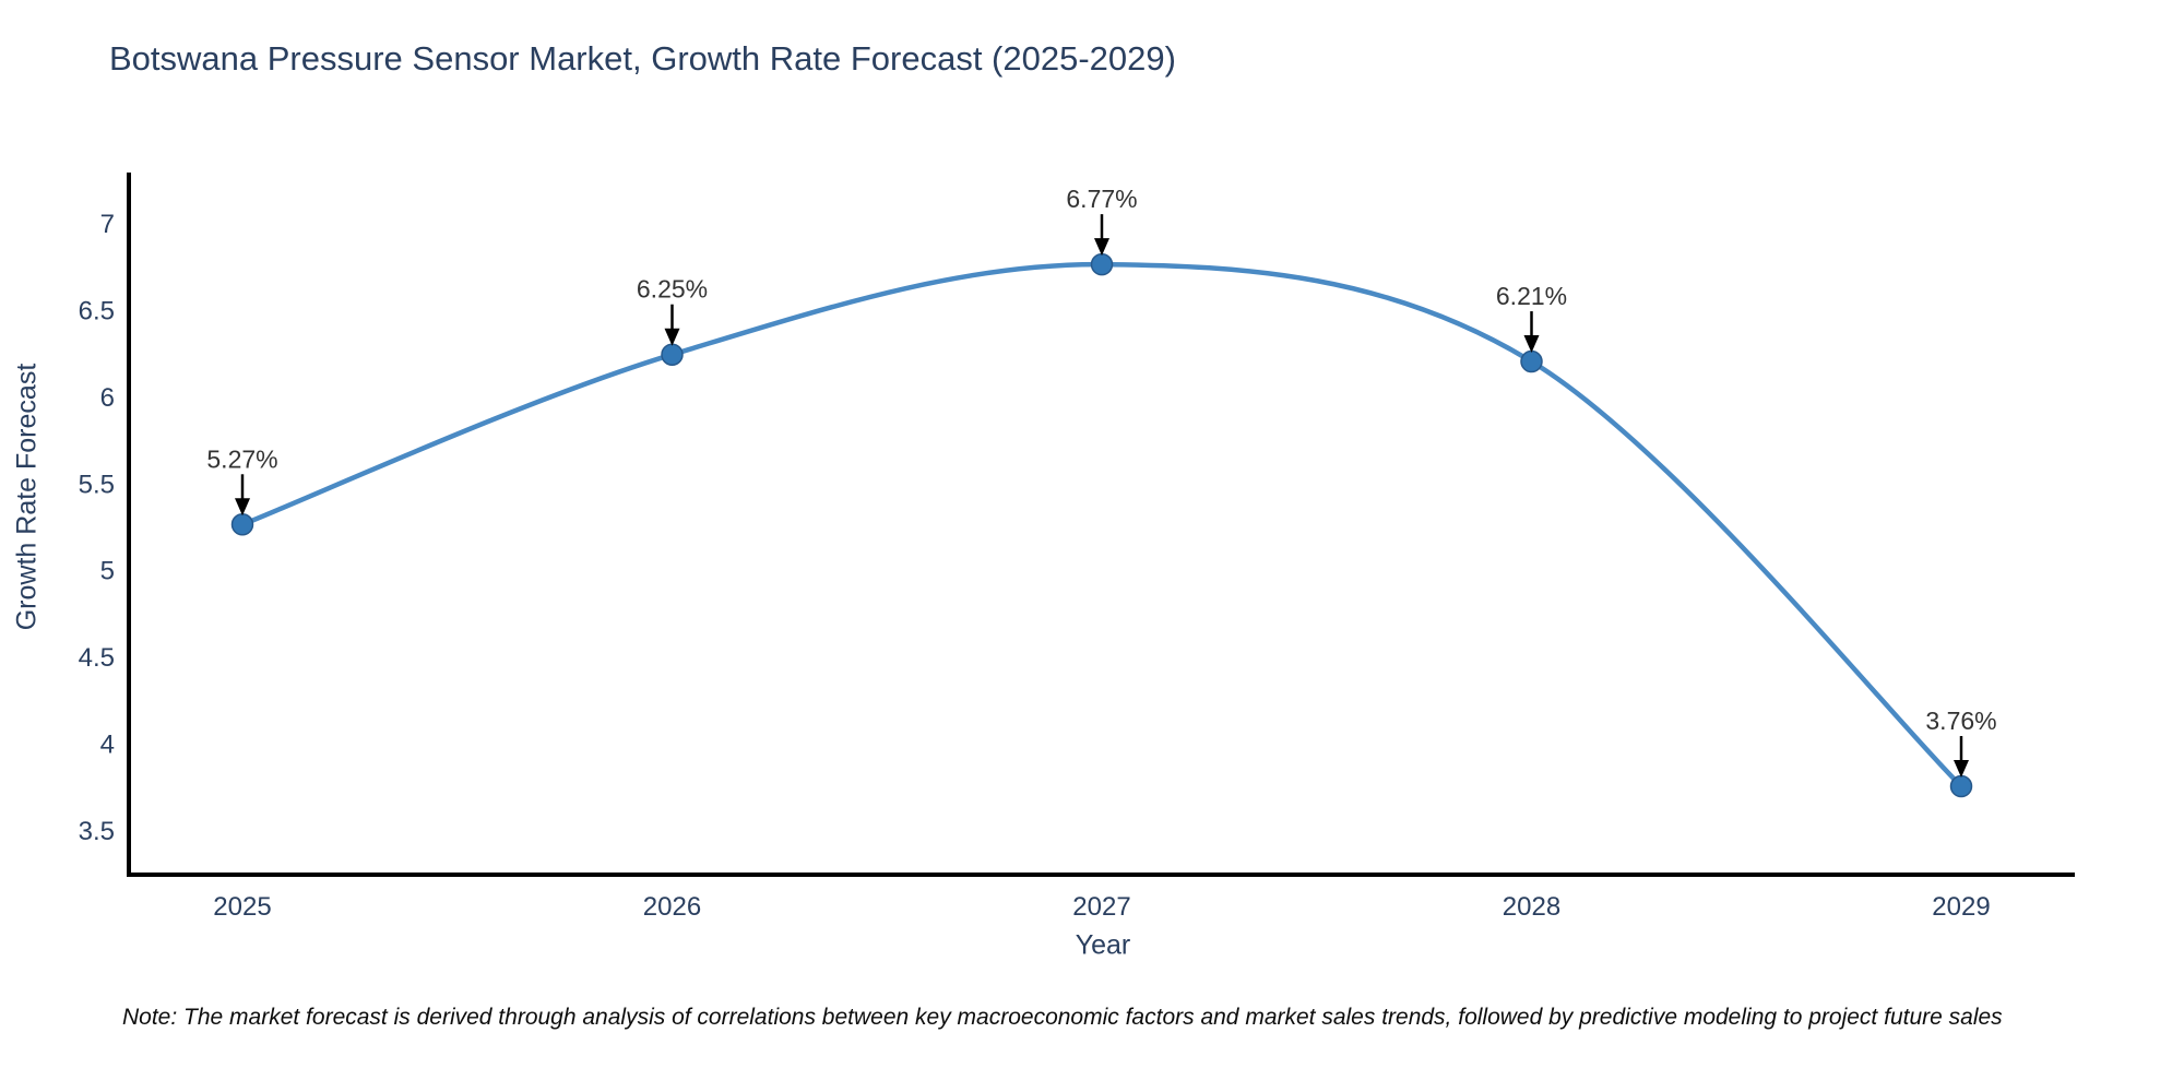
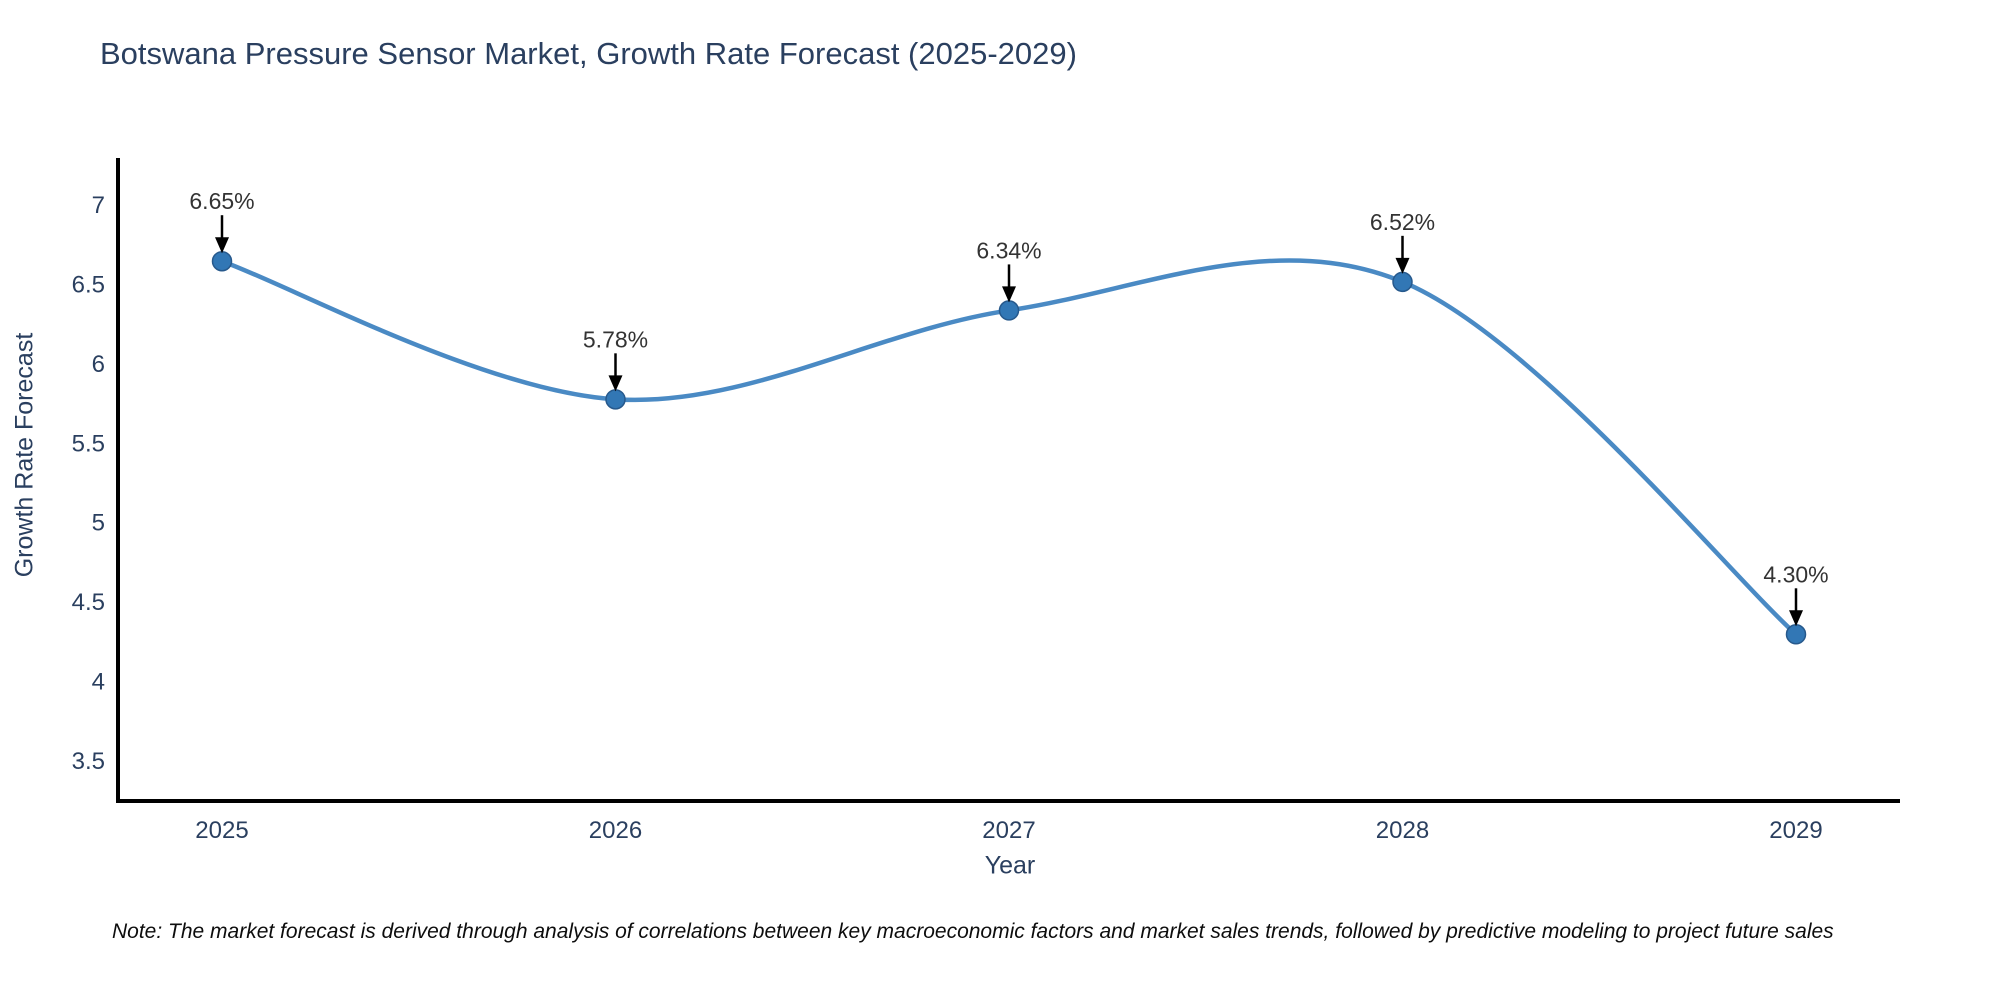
2025: 5.27% -> 6.65%
2026: 6.25% -> 5.78%
2027: 6.77% -> 6.34%
2028: 6.21% -> 6.52%
2029: 3.76% -> 4.30%
